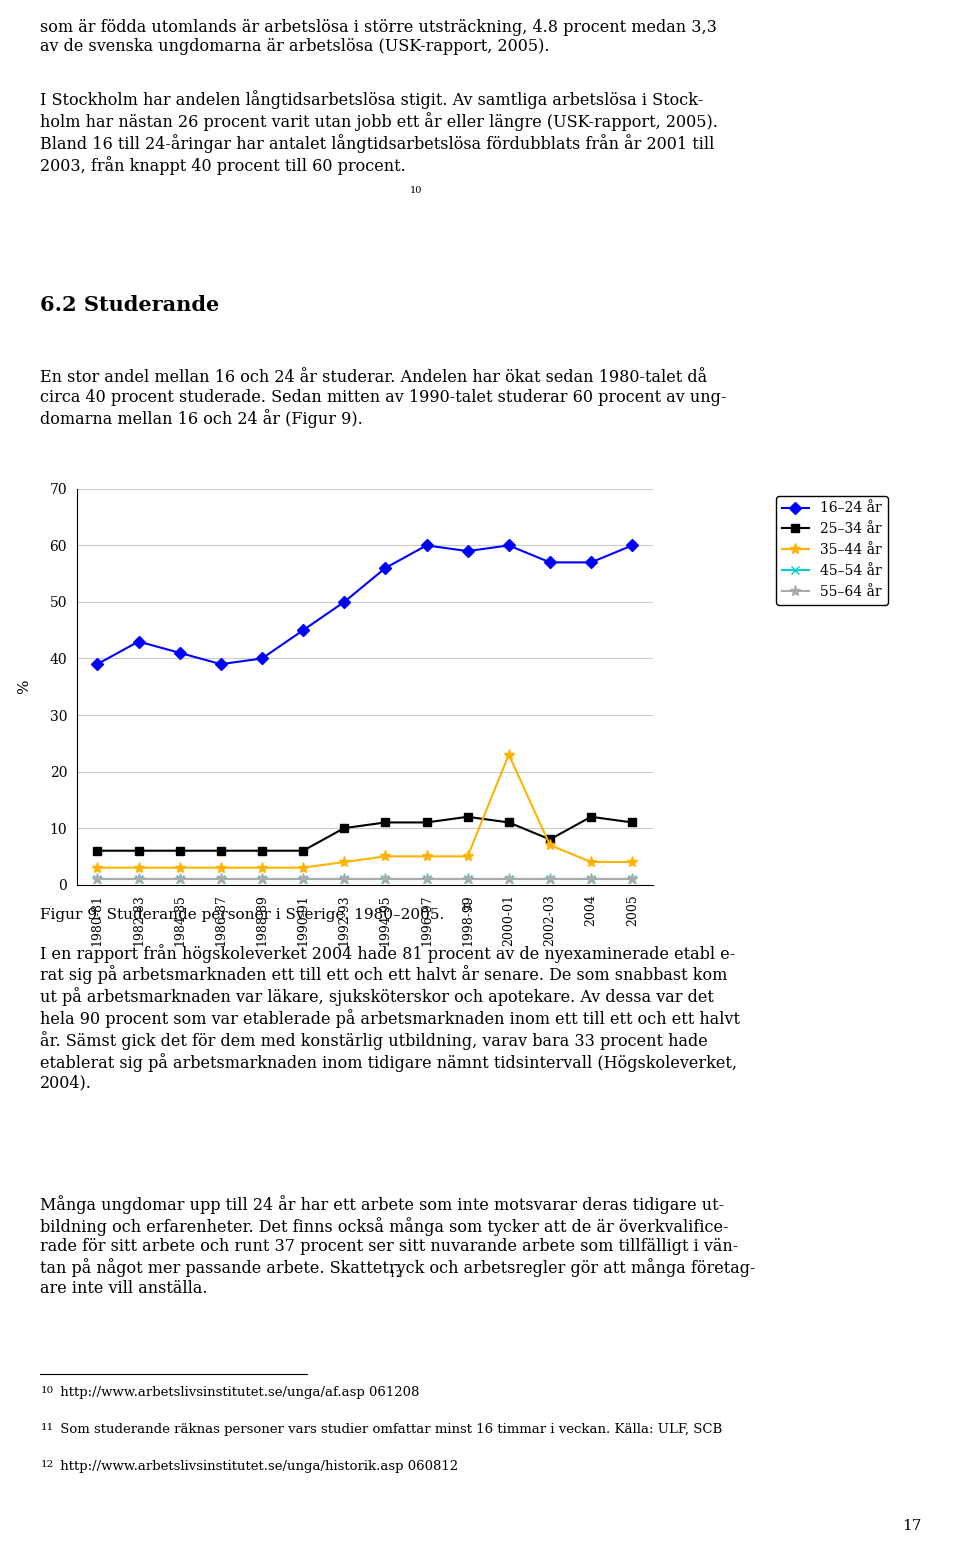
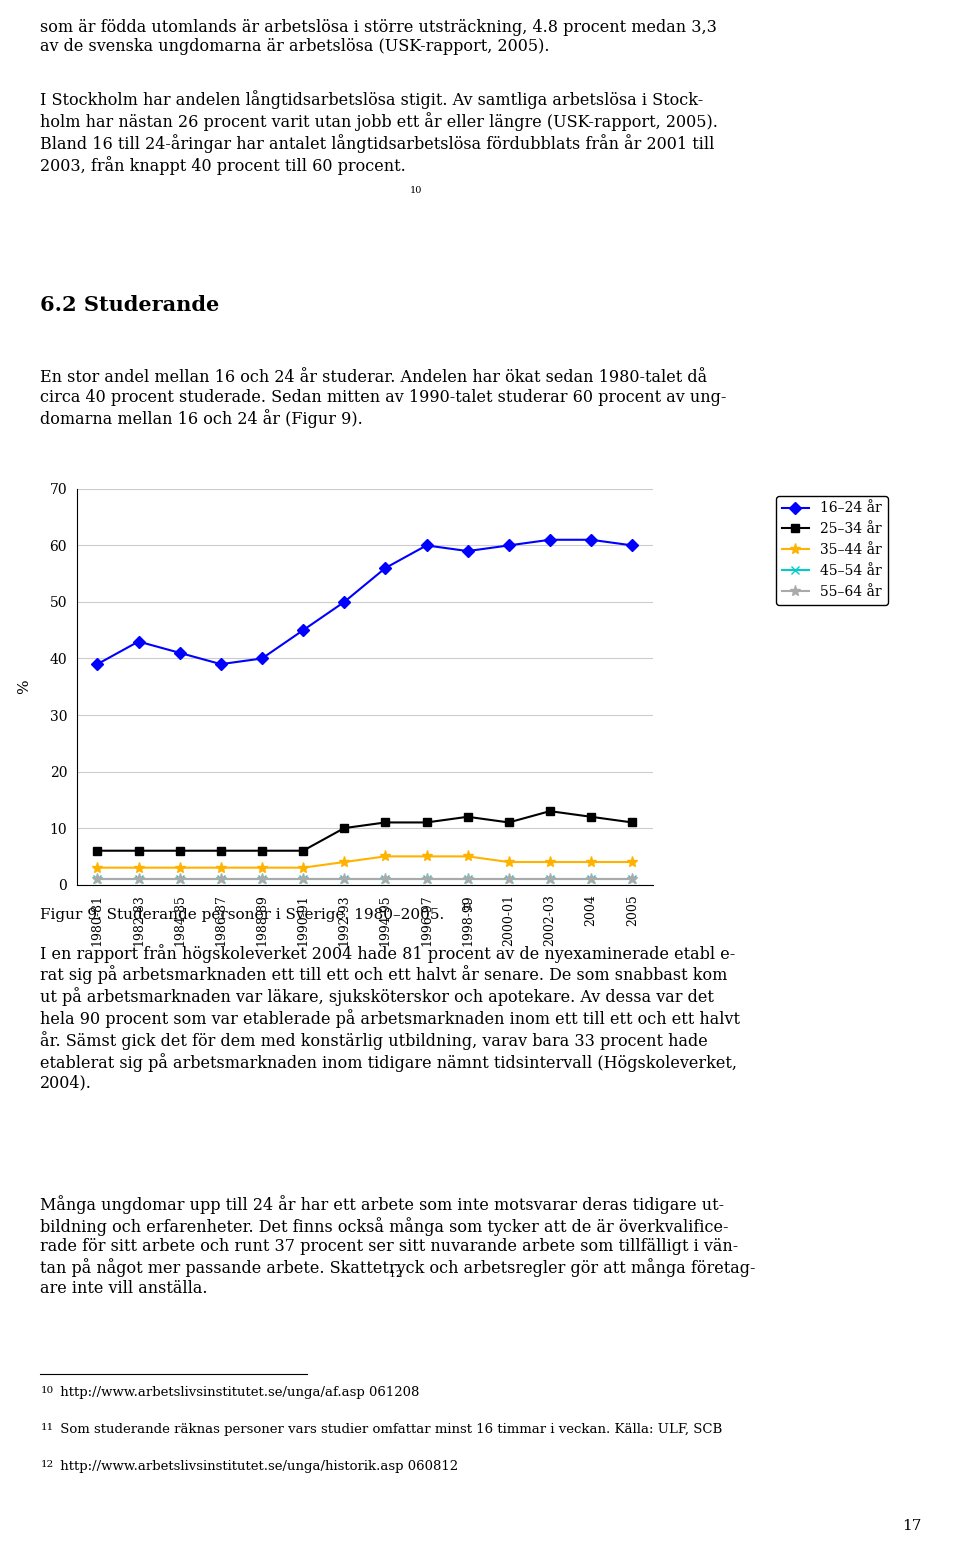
35–44 år/2000-01: 23 -> 4
16–24 år/2002-03: 57 -> 61
25–34 år/2002-03: 8 -> 13
35–44 år/2002-03: 7 -> 4
16–24 år/2004: 57 -> 61
